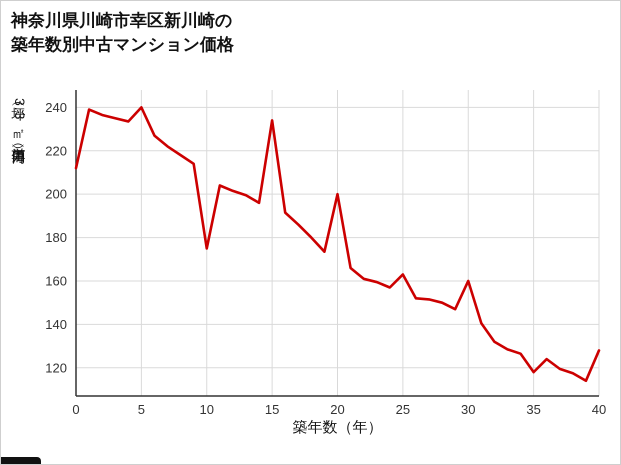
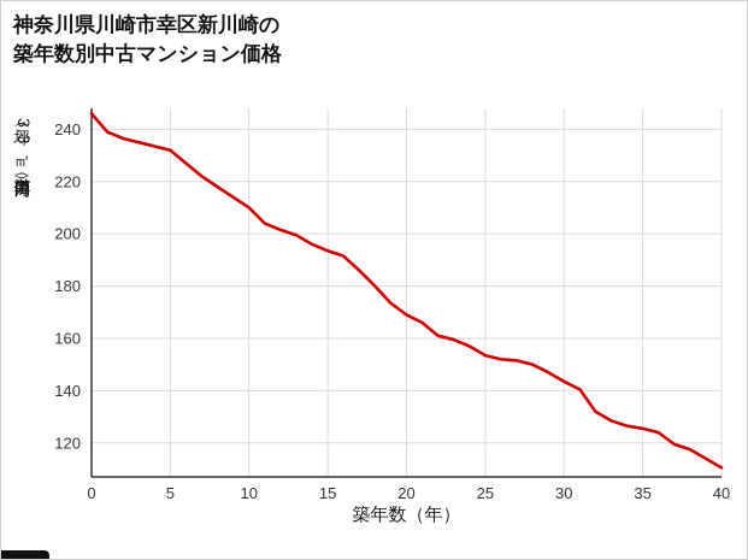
0: 212 -> 246
5: 240 -> 232
10: 175 -> 210
15: 234 -> 194
20: 200 -> 169
25: 163 -> 154
30: 160 -> 144
35: 118 -> 126
40: 128 -> 110
